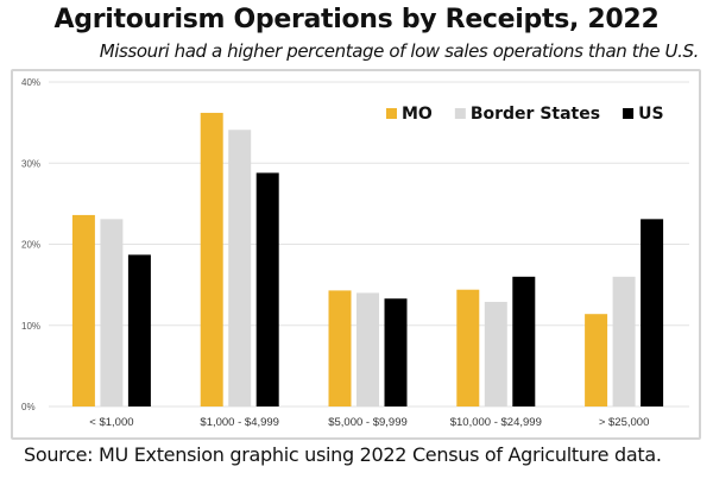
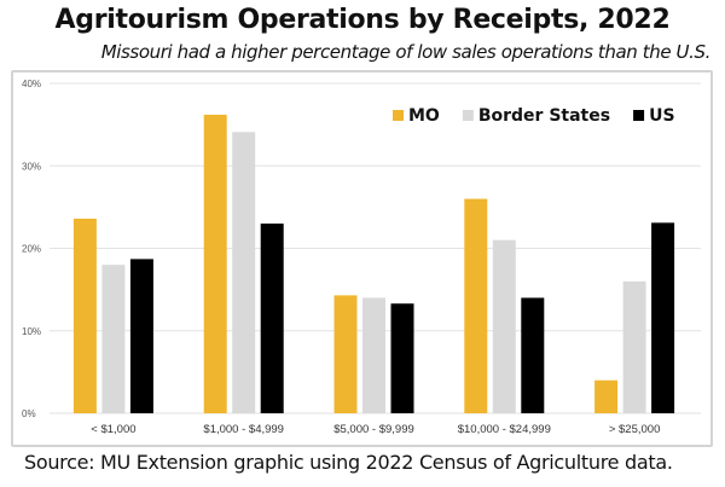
Border States/< $1,000: 23% -> 18%
US/$1,000 - $4,999: 29% -> 23%
MO/$10,000 - $24,999: 14% -> 26%
Border States/$10,000 - $24,999: 13% -> 21%
US/$10,000 - $24,999: 16% -> 14%
MO/> $25,000: 11% -> 4%
